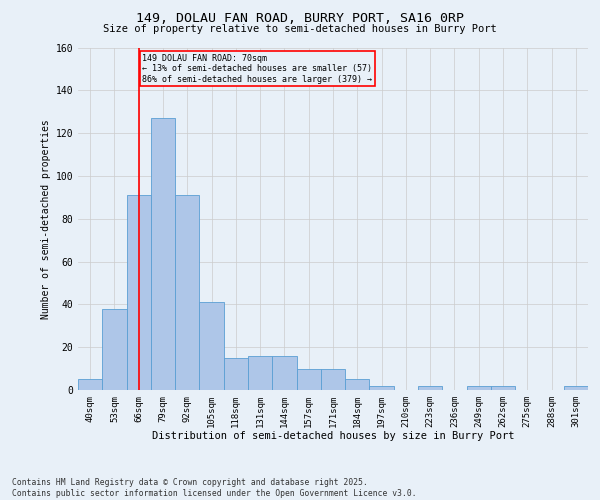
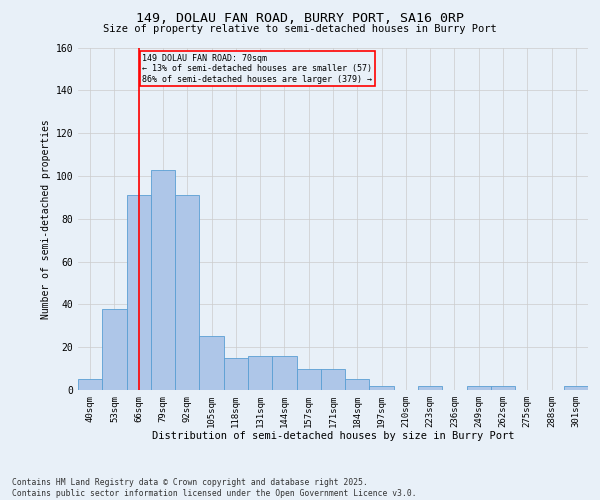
79sqm: 127 -> 103
105sqm: 41 -> 25
